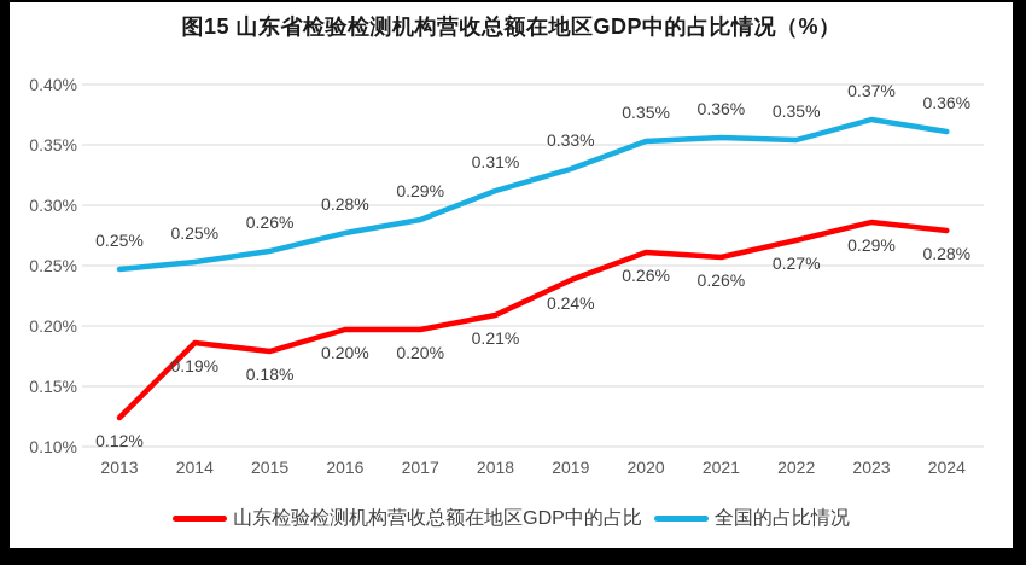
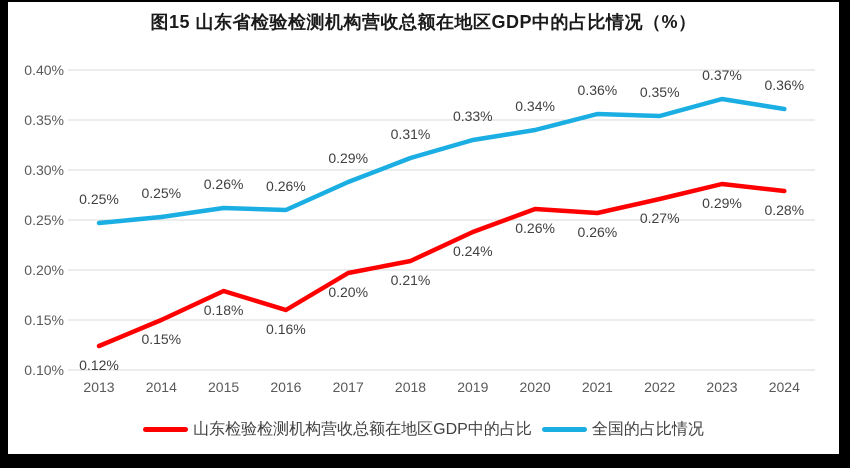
山东检验检测机构营收总额在地区GDP中的占比/2014: 0.19% -> 0.15%
山东检验检测机构营收总额在地区GDP中的占比/2016: 0.20% -> 0.16%
全国的占比情况/2016: 0.28% -> 0.26%
全国的占比情况/2020: 0.35% -> 0.34%
